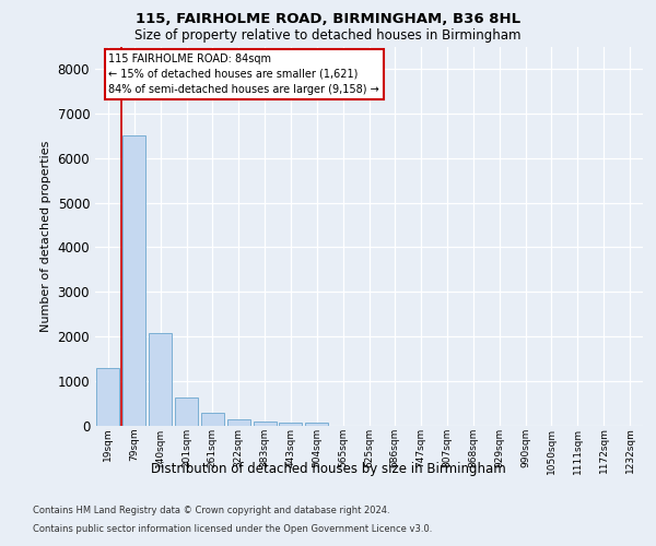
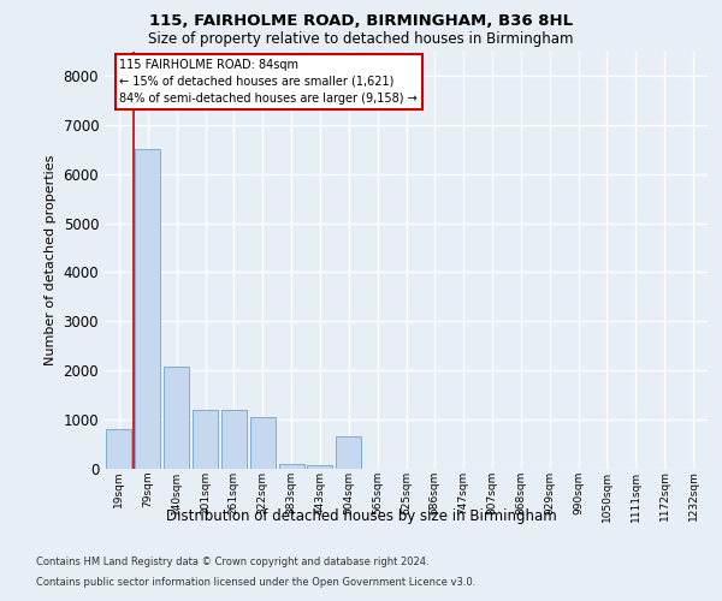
19sqm: 1300 -> 800
201sqm: 630 -> 1200
261sqm: 300 -> 1200
322sqm: 150 -> 1050
504sqm: 70 -> 650
